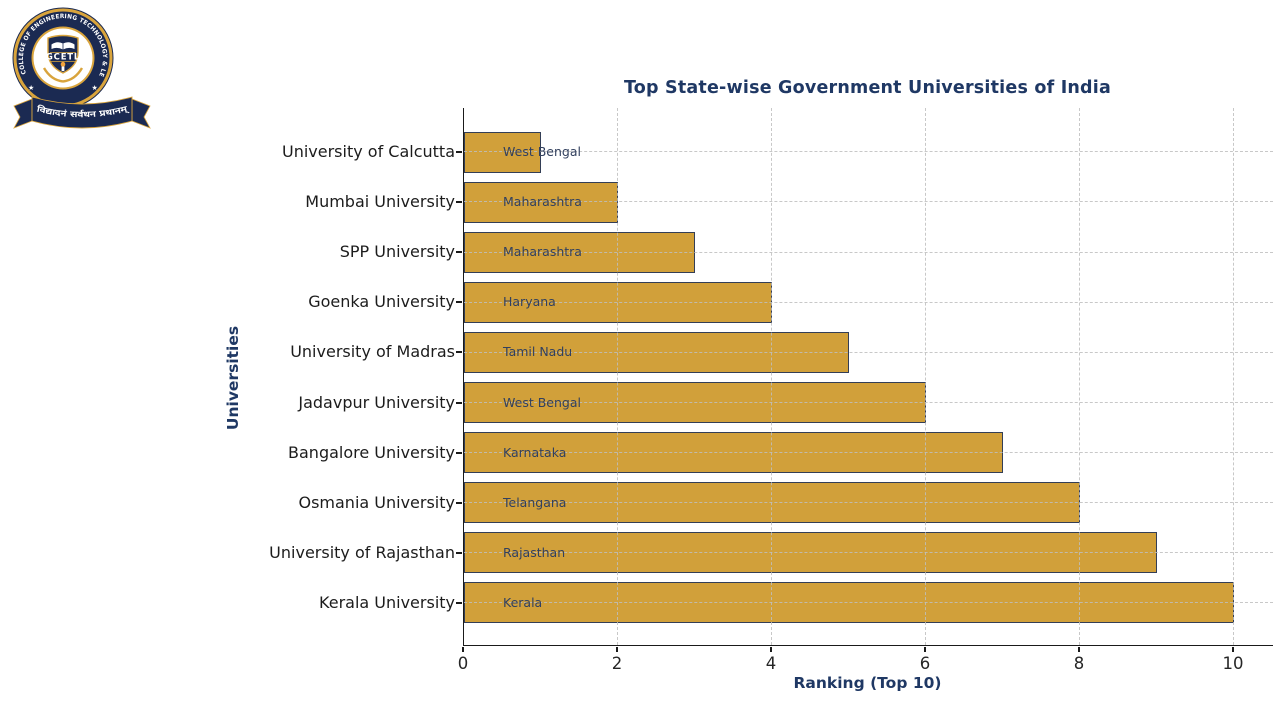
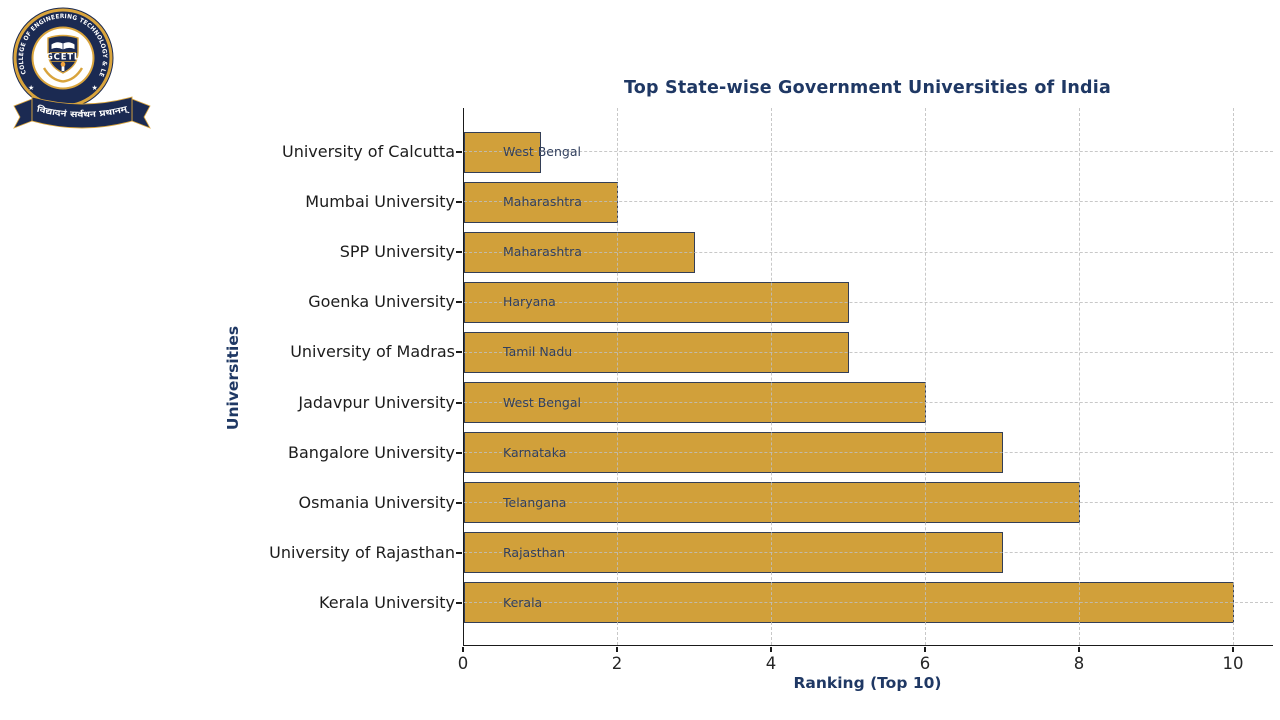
Goenka University: 4 -> 5
University of Rajasthan: 9 -> 7
